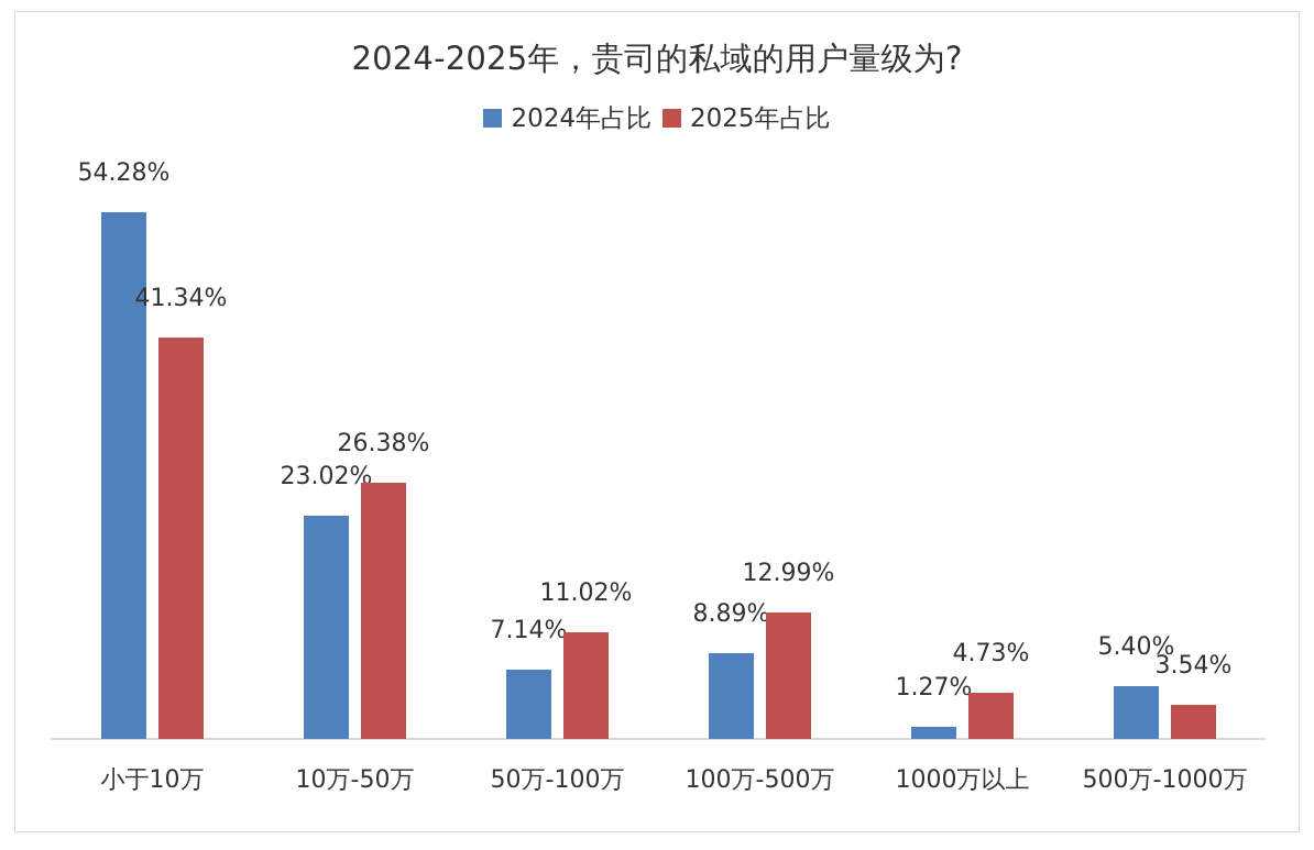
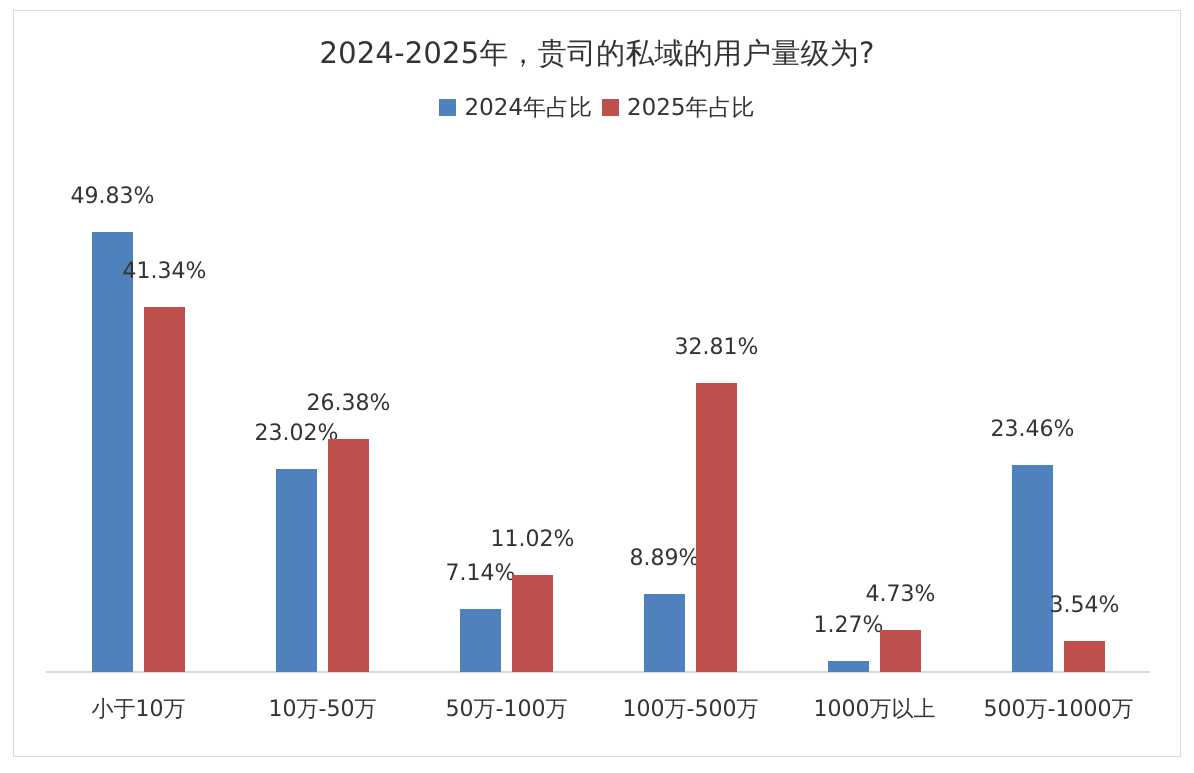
2024年占比/小于10万: 54.28% -> 49.83%
2025年占比/100万-500万: 12.99% -> 32.81%
2024年占比/500万-1000万: 5.40% -> 23.46%
